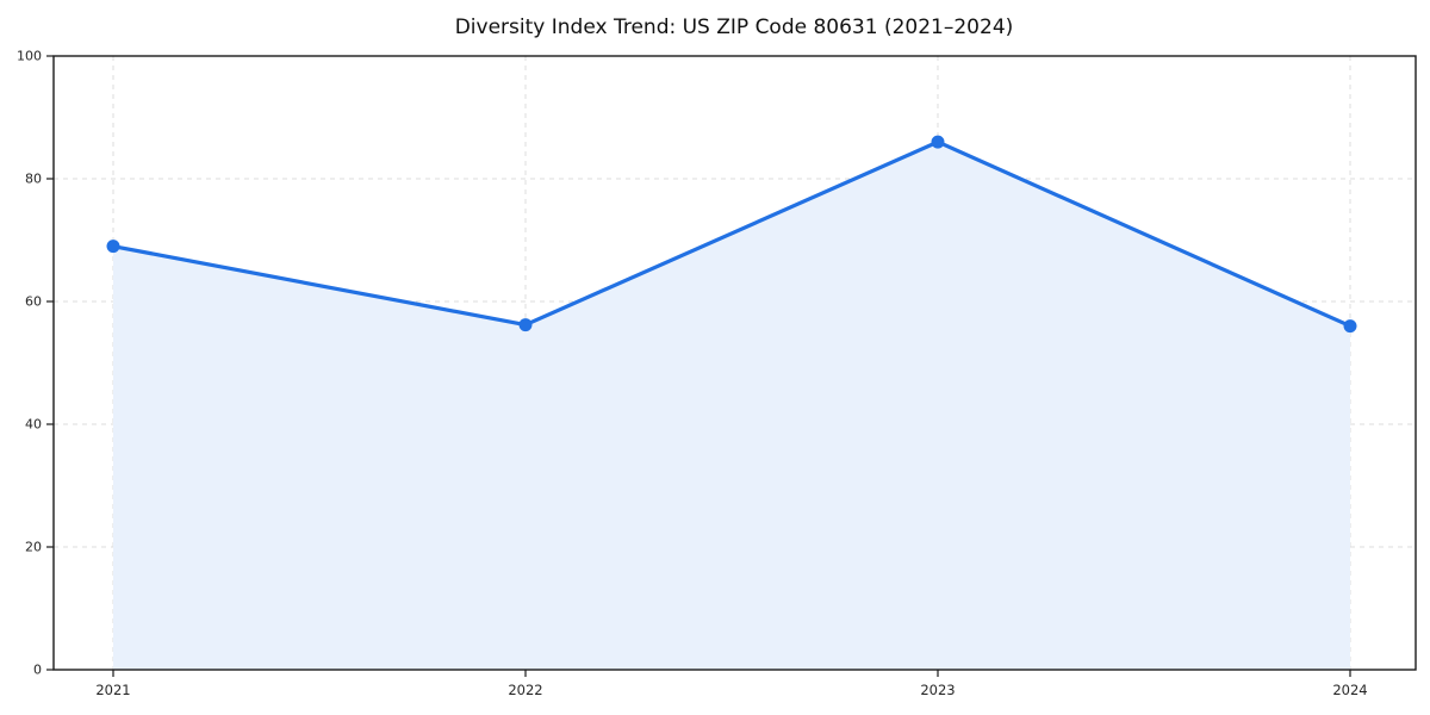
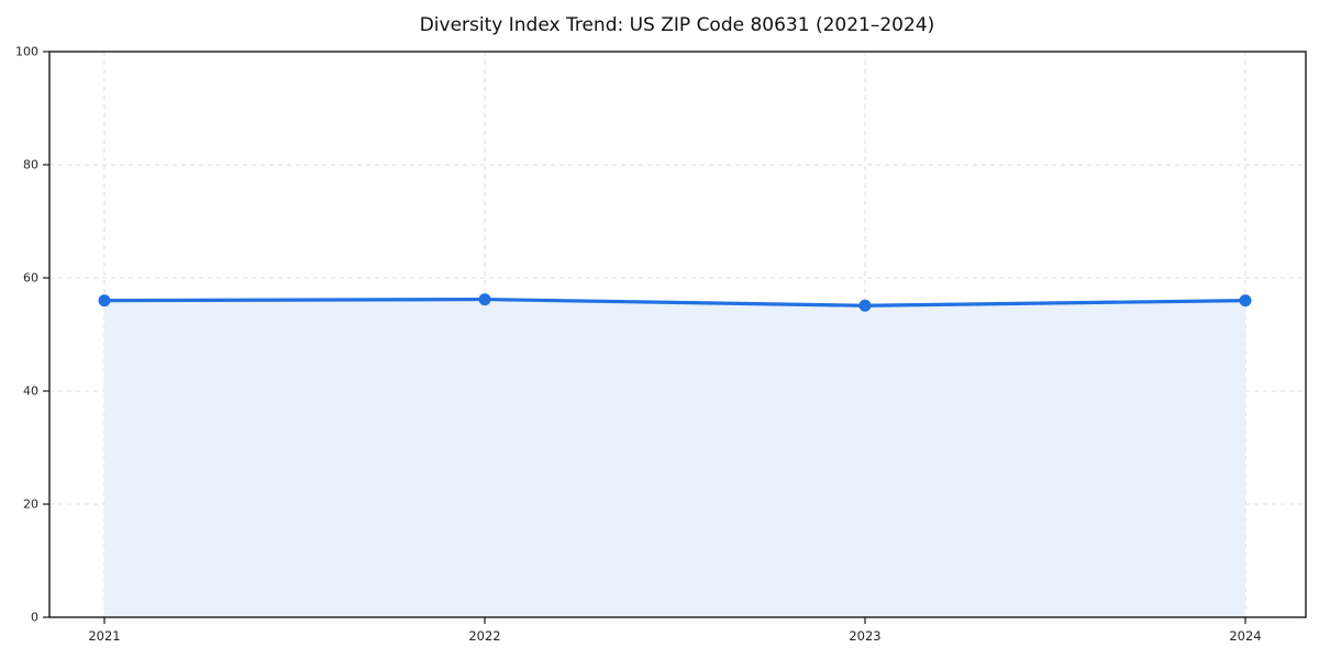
2021: 69 -> 56
2023: 86 -> 55
